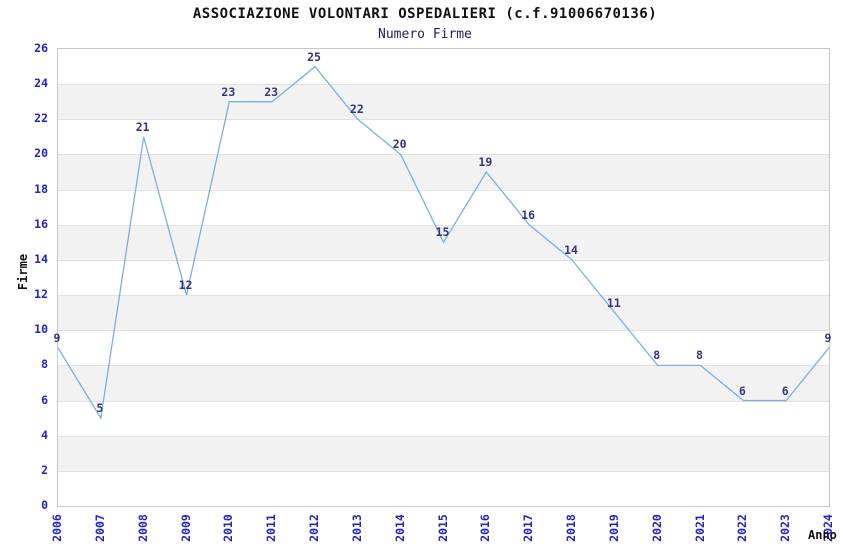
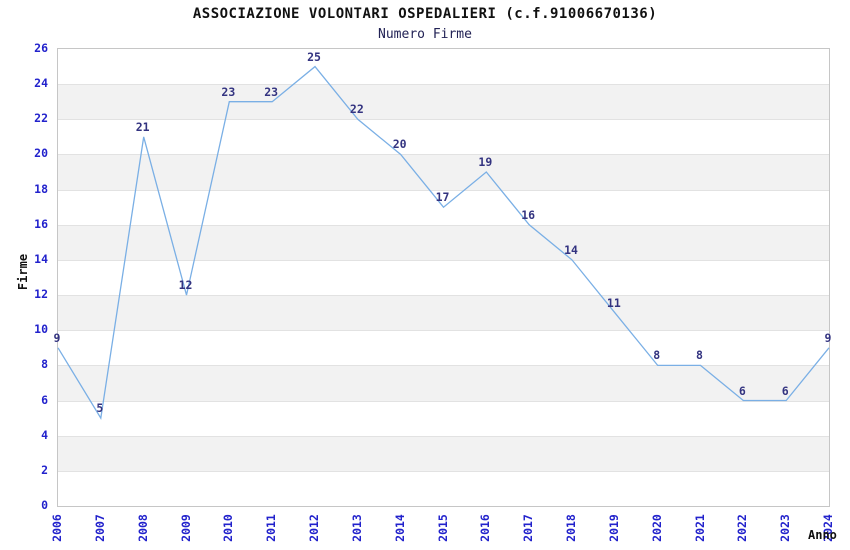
2015: 15 -> 17
